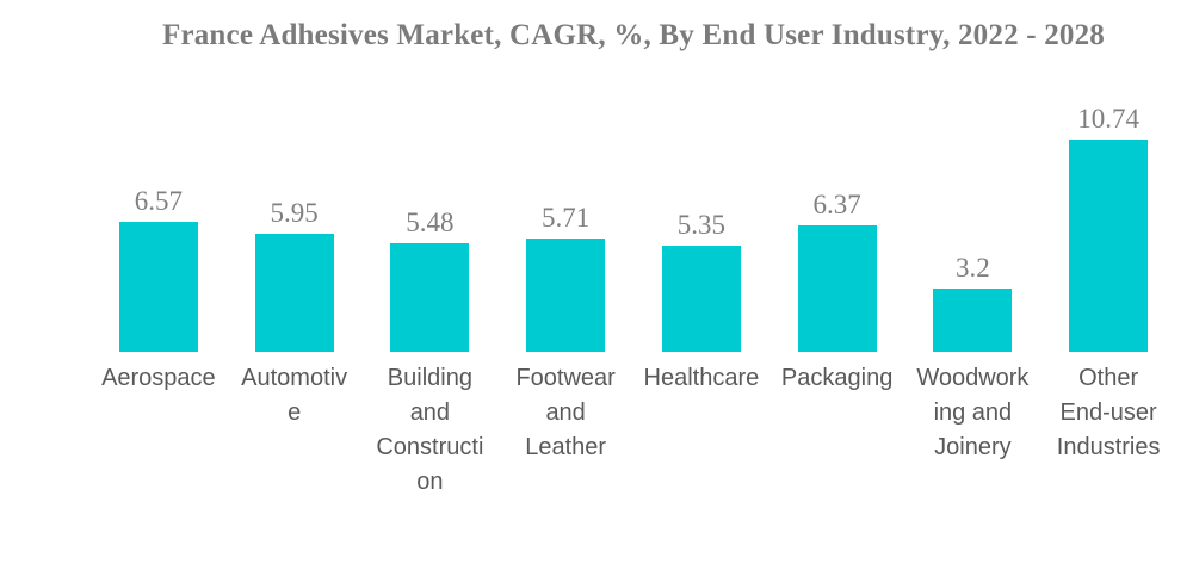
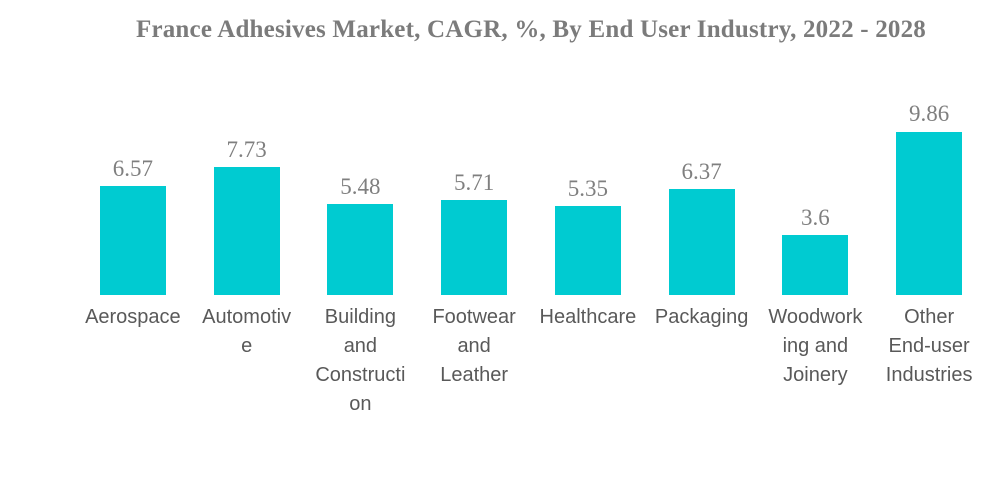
Automotive: 5.95 -> 7.73
Woodworking and Joinery: 3.2 -> 3.6
Other End-user Industries: 10.74 -> 9.86
